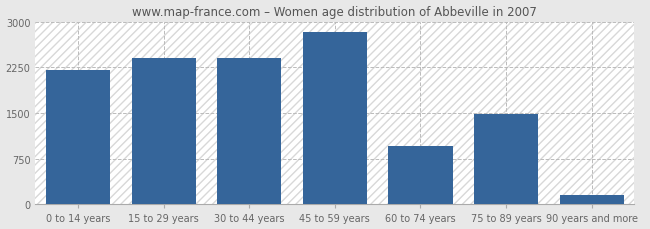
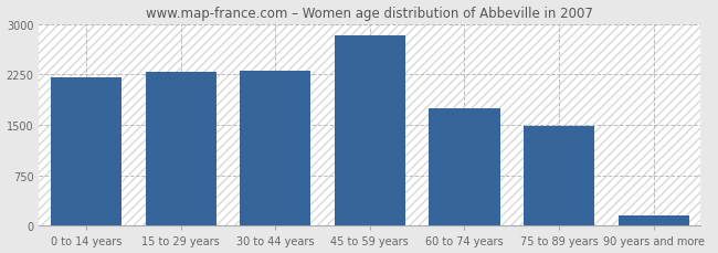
15 to 29 years: 2400 -> 2290
30 to 44 years: 2400 -> 2300
60 to 74 years: 960 -> 1740
